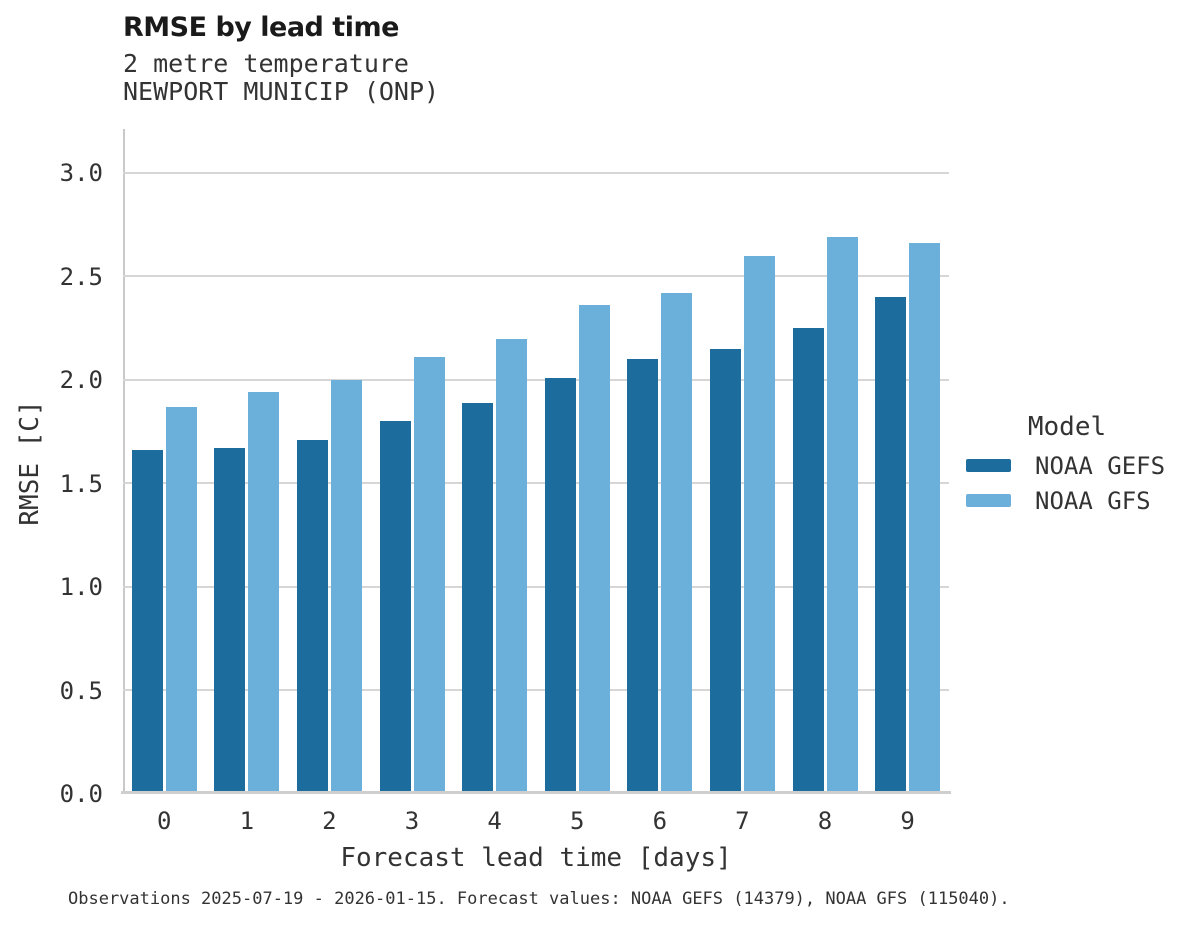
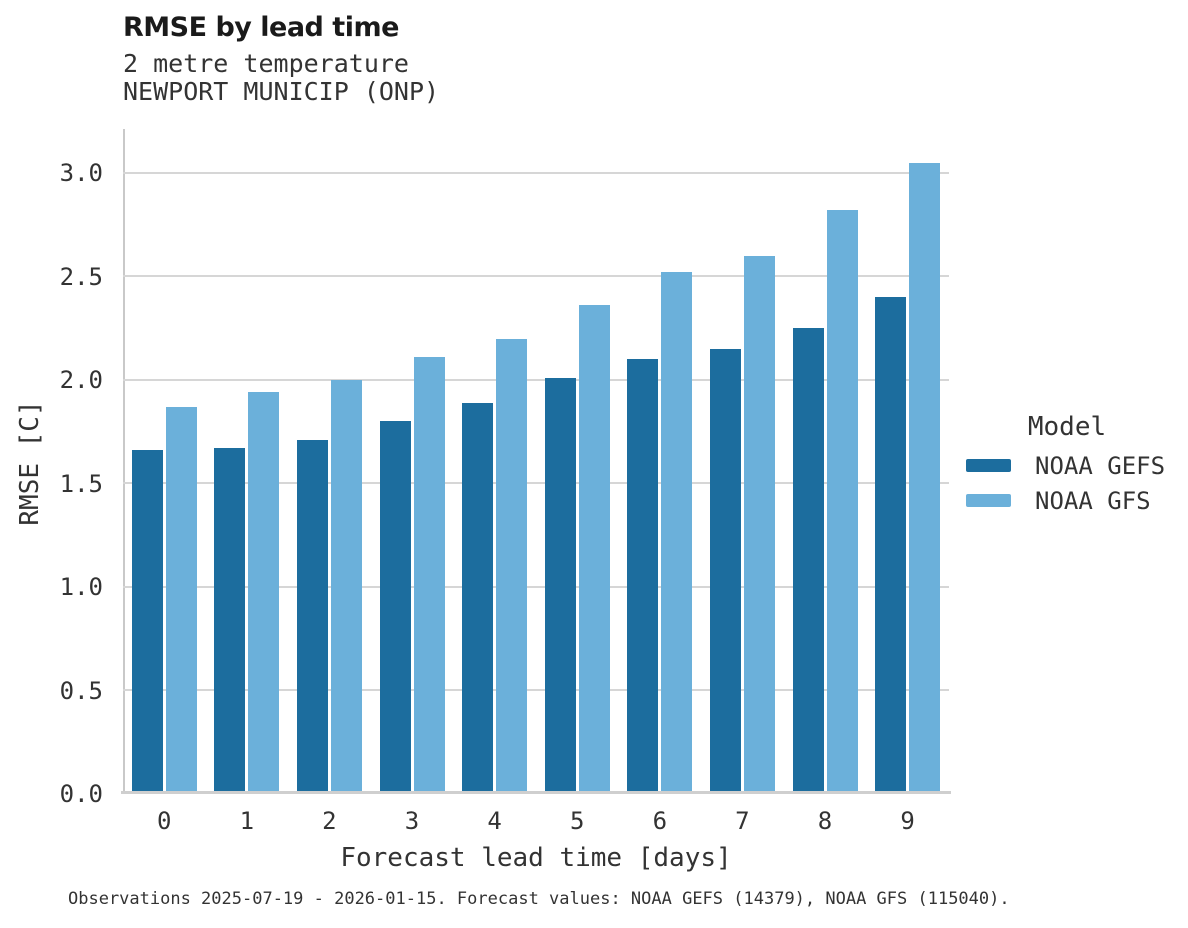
NOAA GFS/6: 2.42 -> 2.52
NOAA GFS/8: 2.69 -> 2.82
NOAA GFS/9: 2.66 -> 3.05
